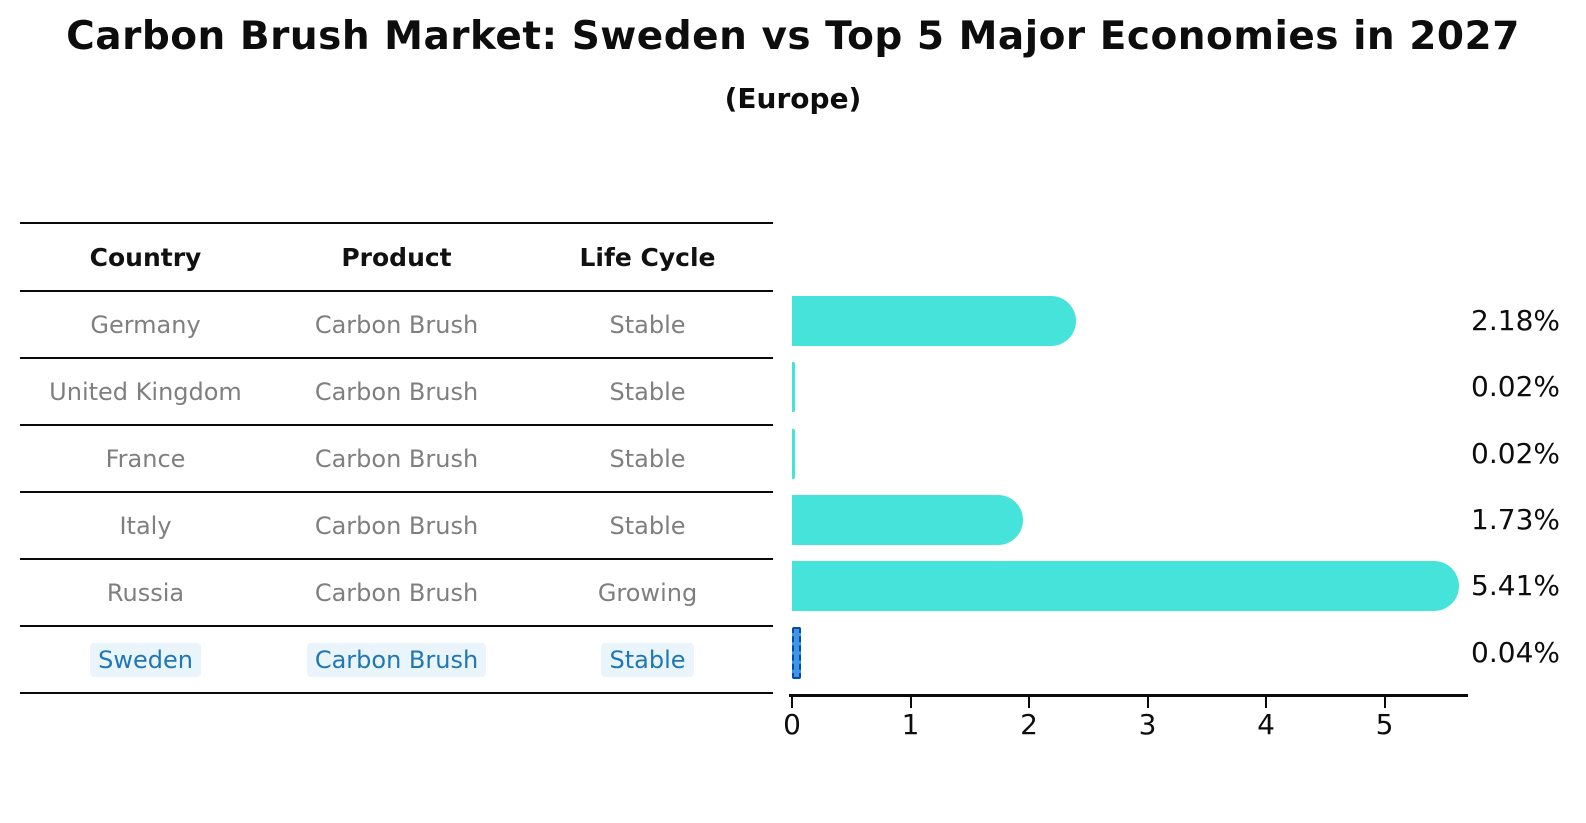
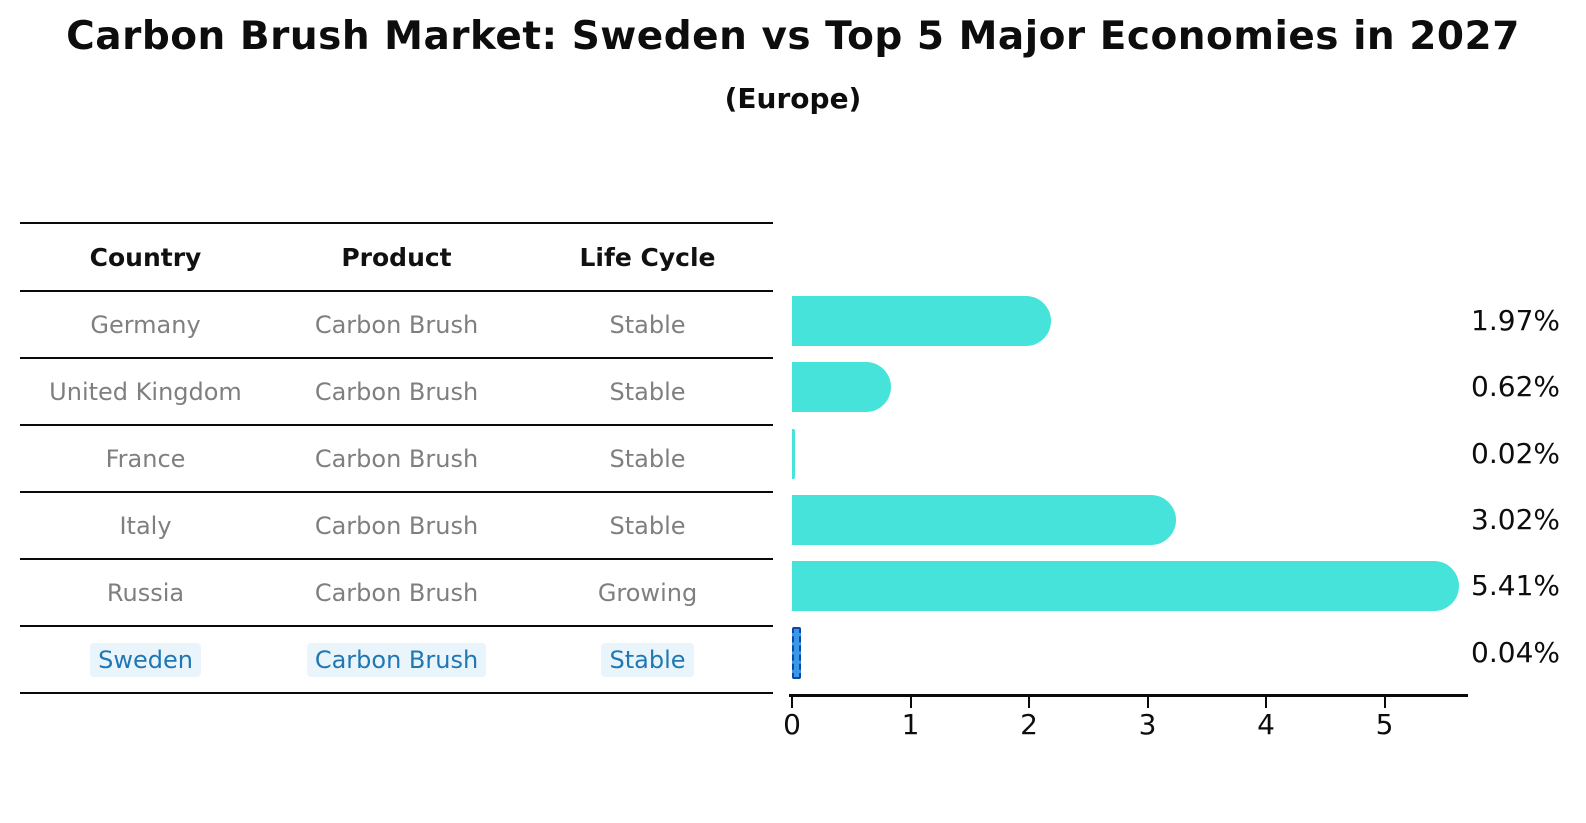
Germany: 2.18% -> 1.97%
United Kingdom: 0.02% -> 0.62%
Italy: 1.73% -> 3.02%
